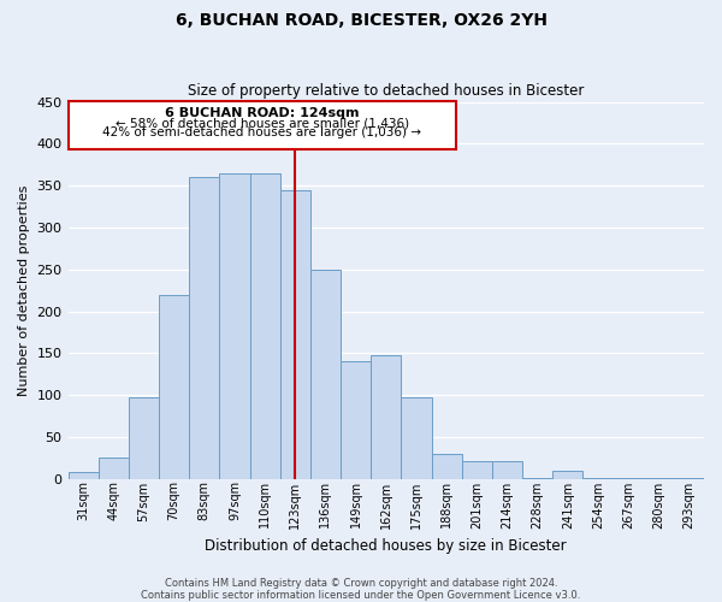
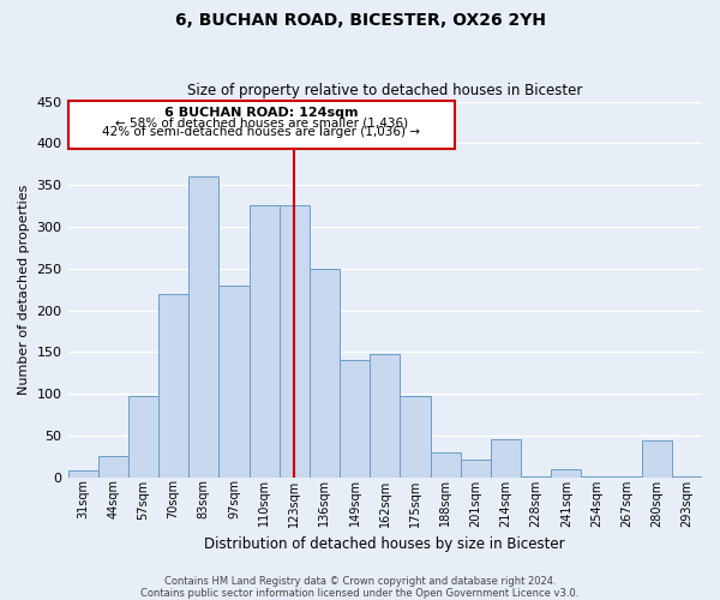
97sqm: 365 -> 230
110sqm: 365 -> 326
123sqm: 345 -> 326
214sqm: 22 -> 46
280sqm: 1 -> 44
